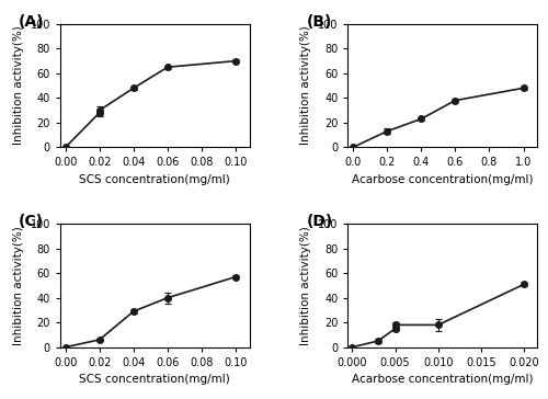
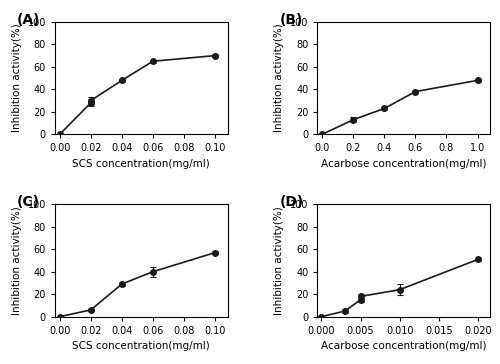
0.010: 18 -> 24
